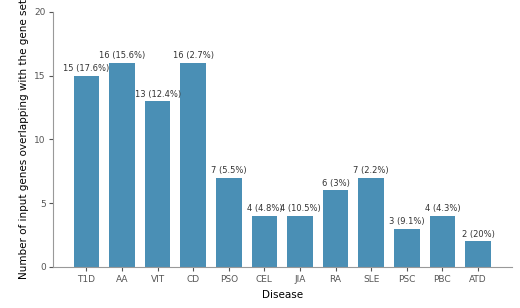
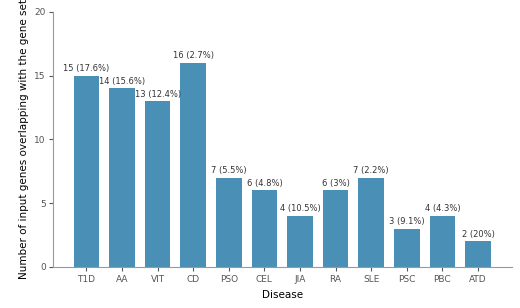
AA: 16 -> 14
CEL: 4 -> 6
